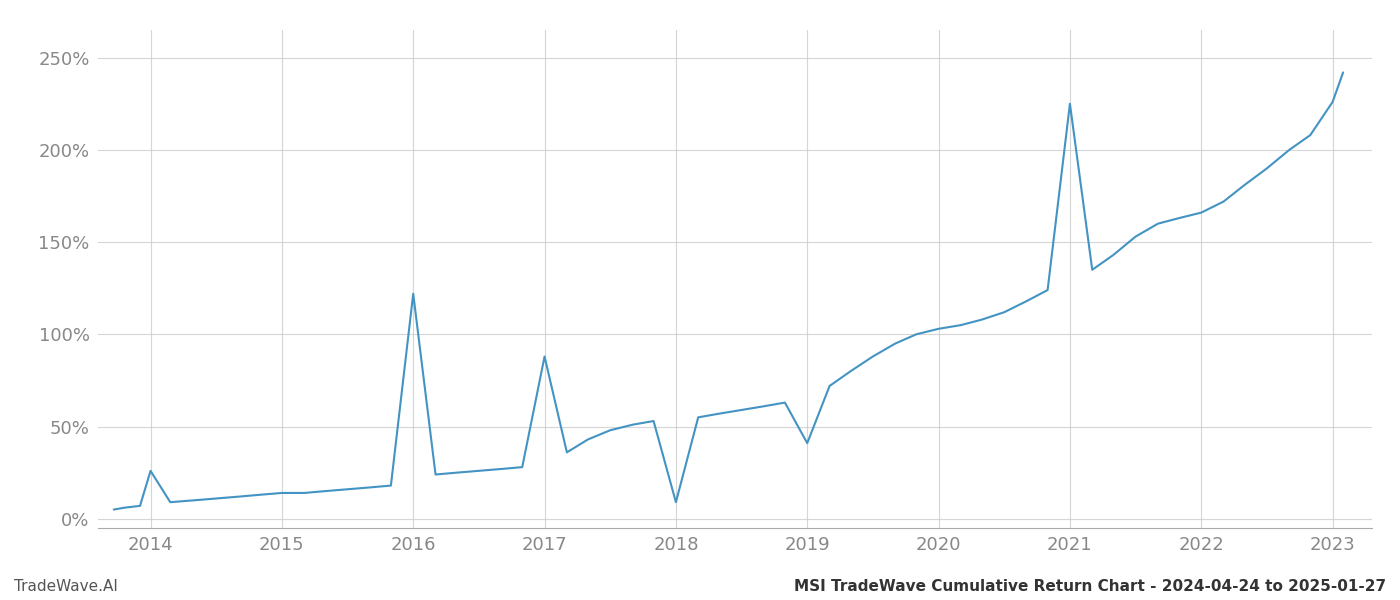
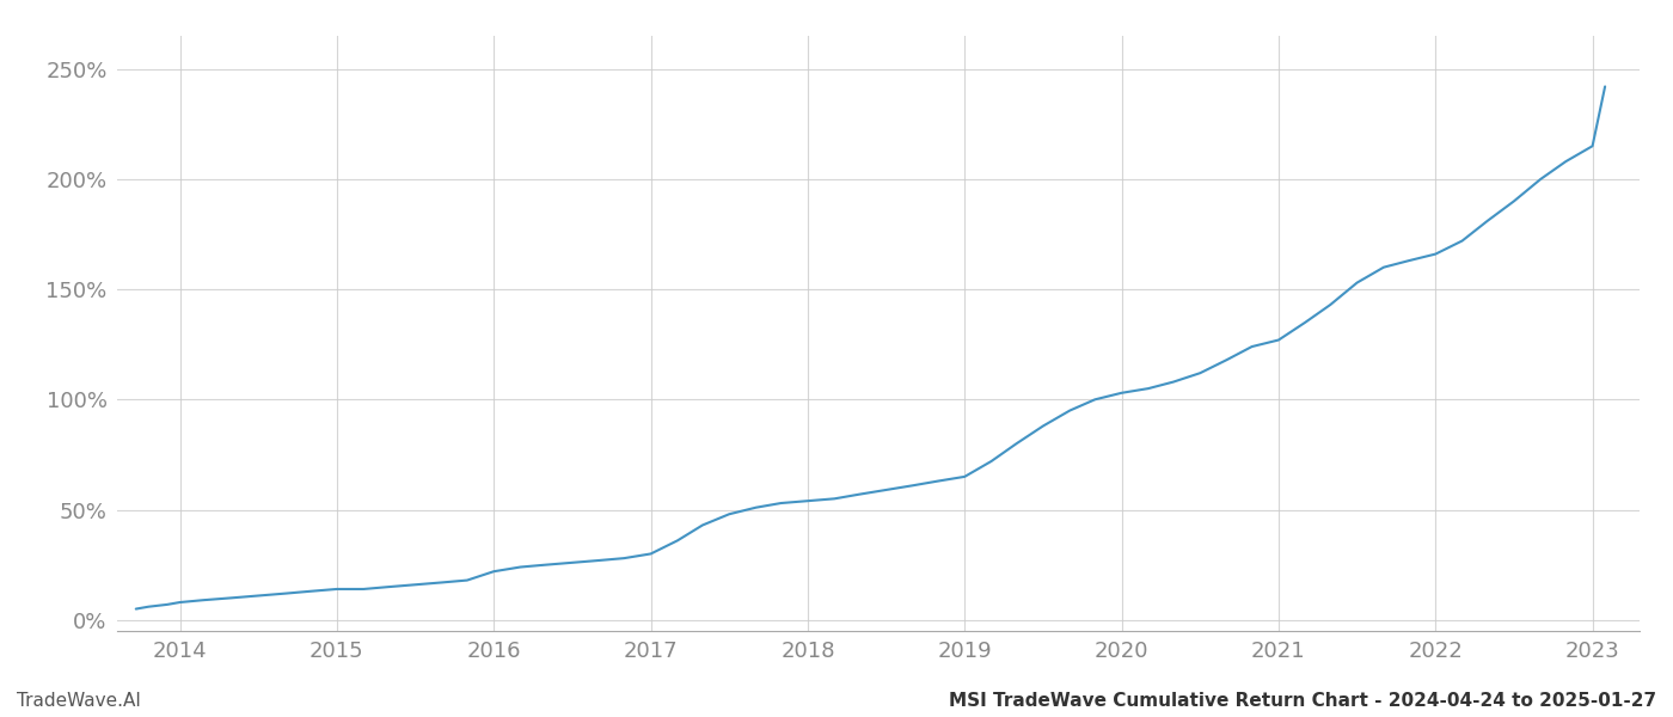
2014: 26% -> 8%
2016: 122% -> 22%
2017: 88% -> 30%
2018: 9% -> 54%
2019: 41% -> 65%
2021: 225% -> 127%
2023: 226% -> 215%
